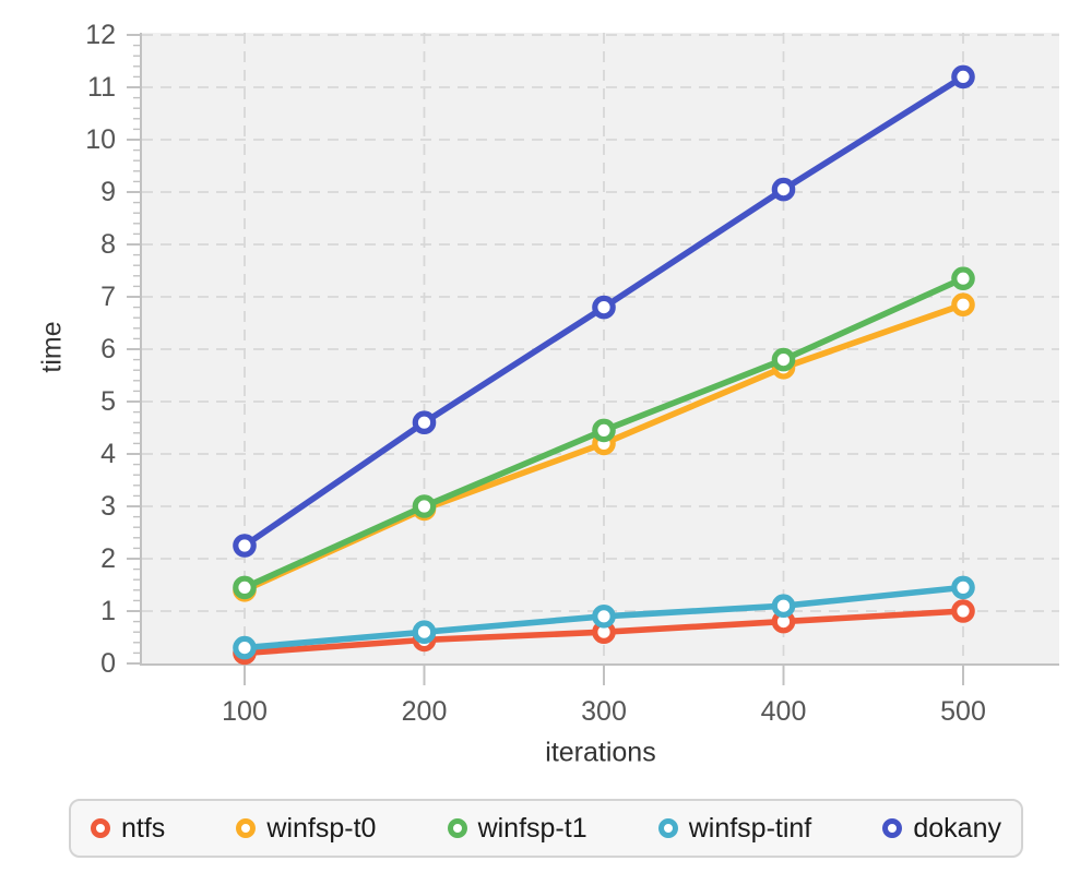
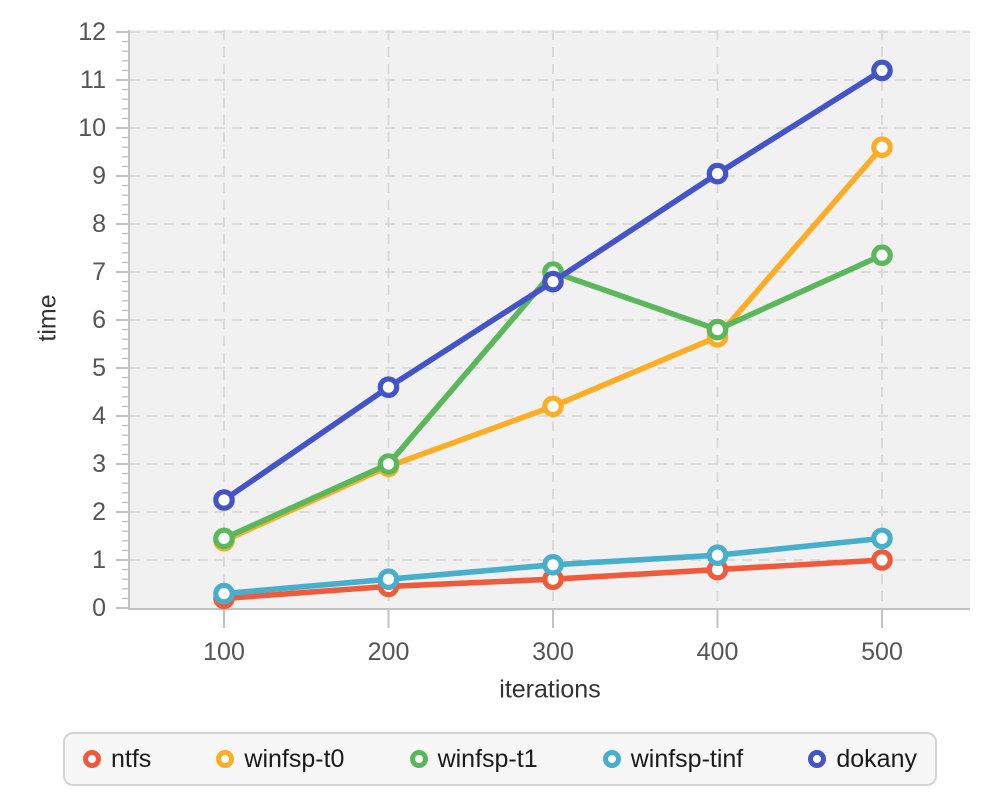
winfsp-t1/300: 4.5 -> 7.0
winfsp-t0/500: 6.8 -> 9.6
